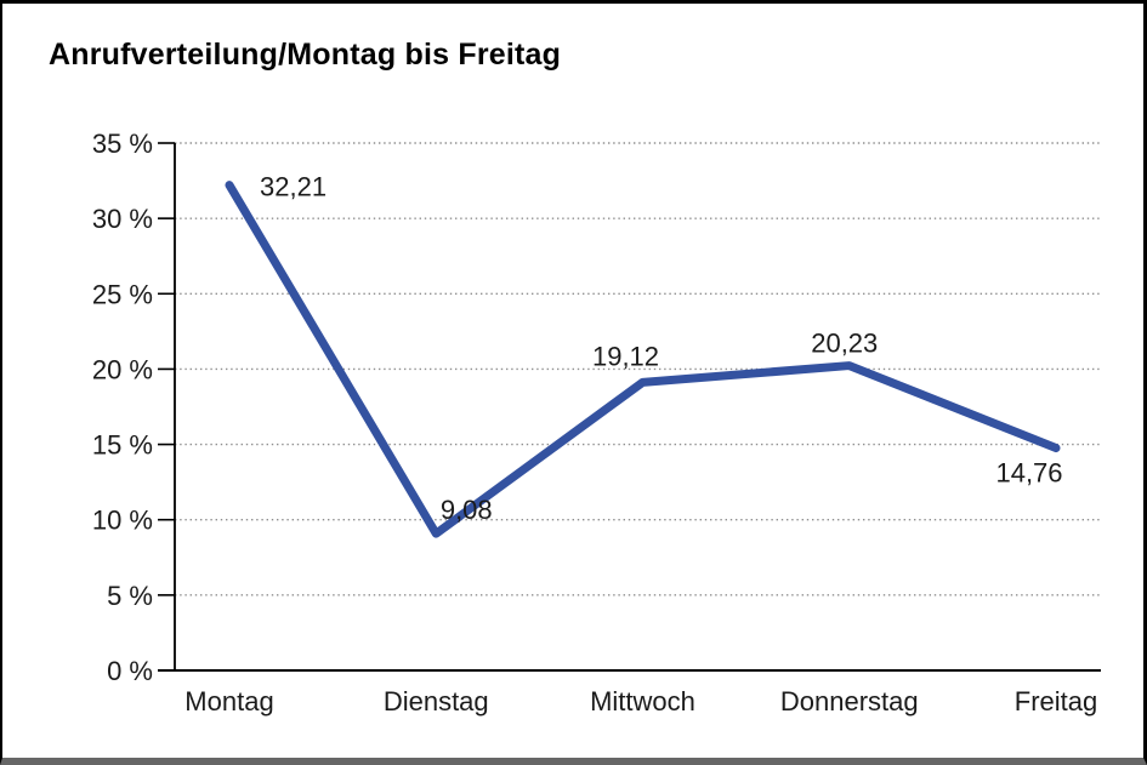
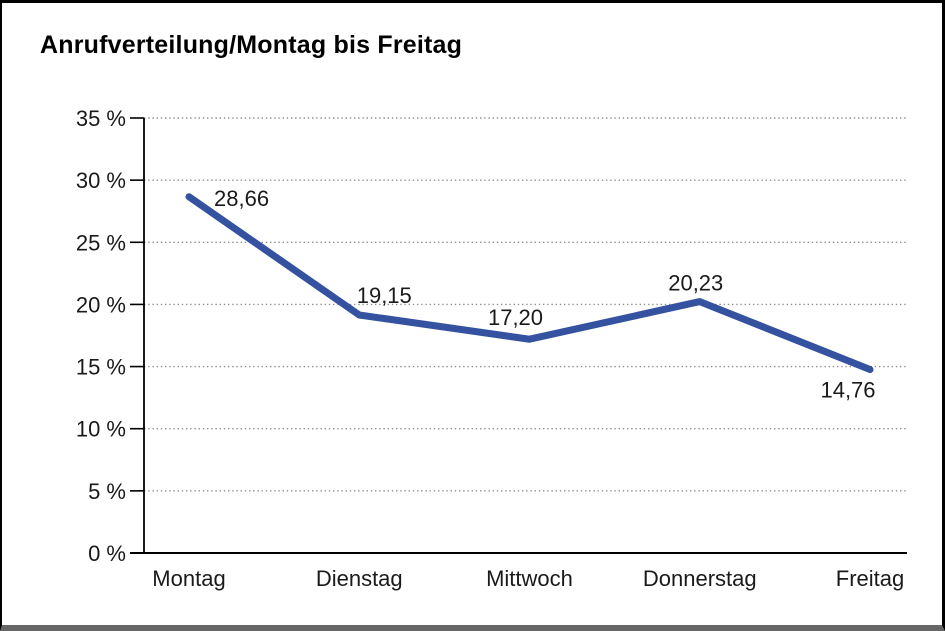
Montag: 32,21 -> 28,66
Dienstag: 9,08 -> 19,15
Mittwoch: 19,12 -> 17,20
